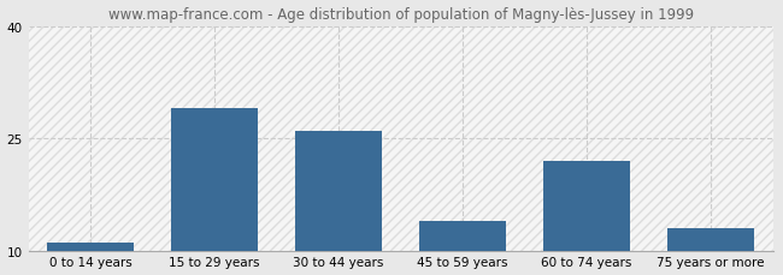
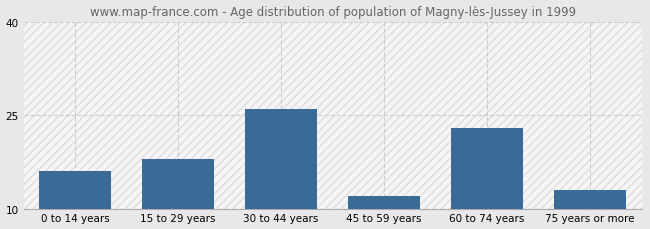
0 to 14 years: 11 -> 16
15 to 29 years: 29 -> 18
45 to 59 years: 14 -> 12
60 to 74 years: 22 -> 23
